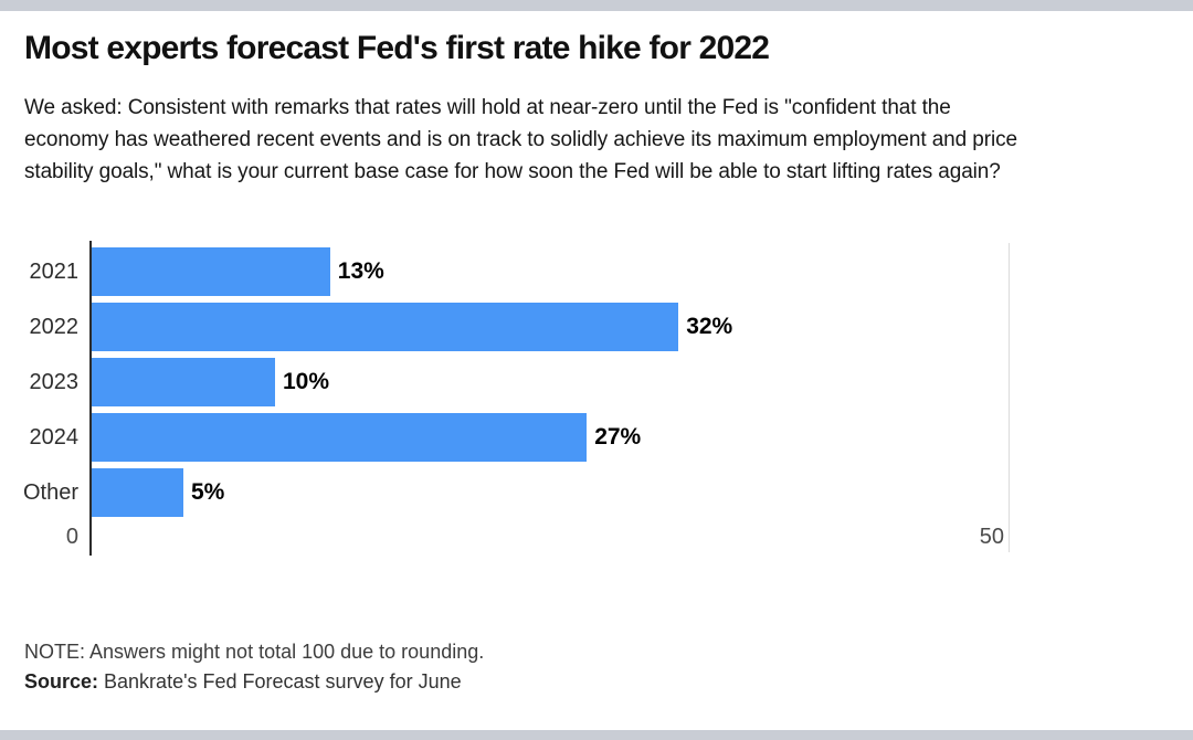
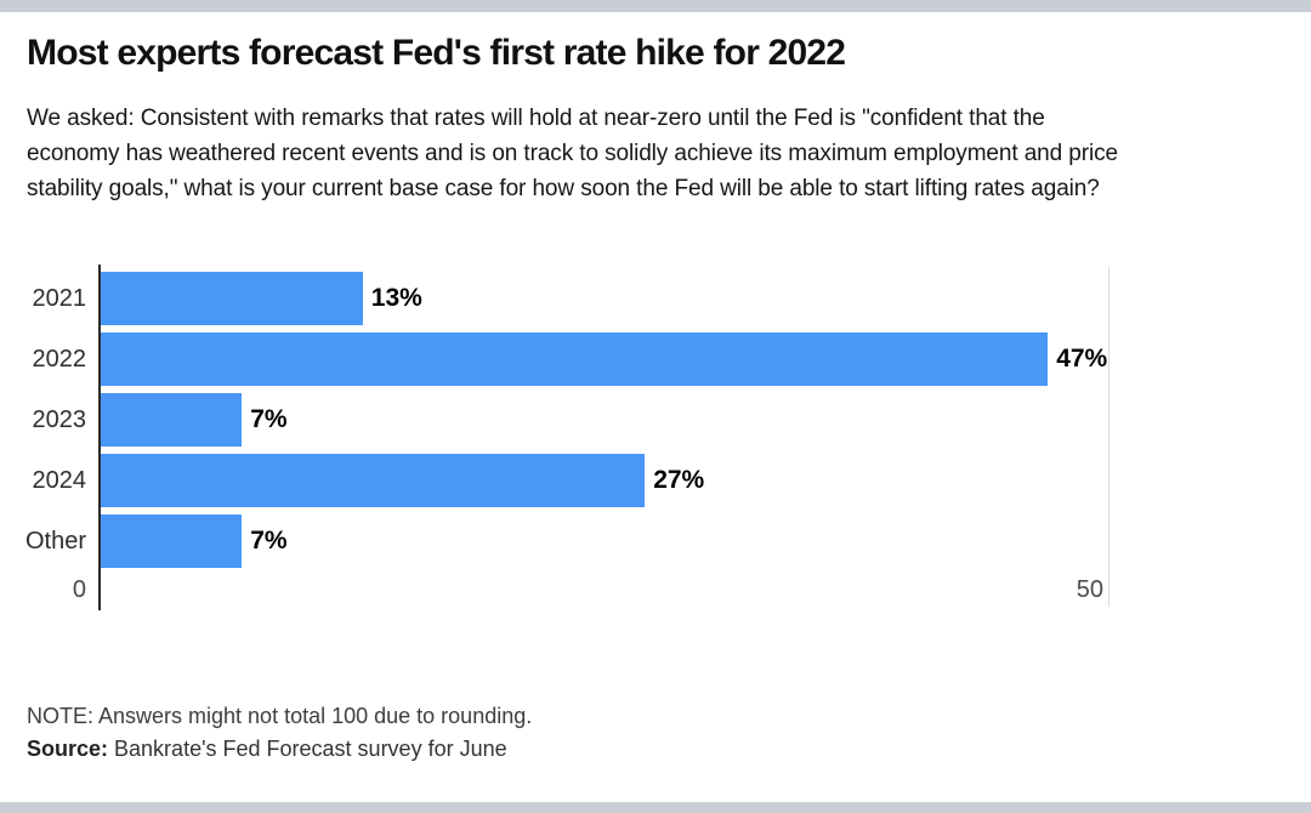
2022: 32% -> 47%
2023: 10% -> 7%
Other: 5% -> 7%
